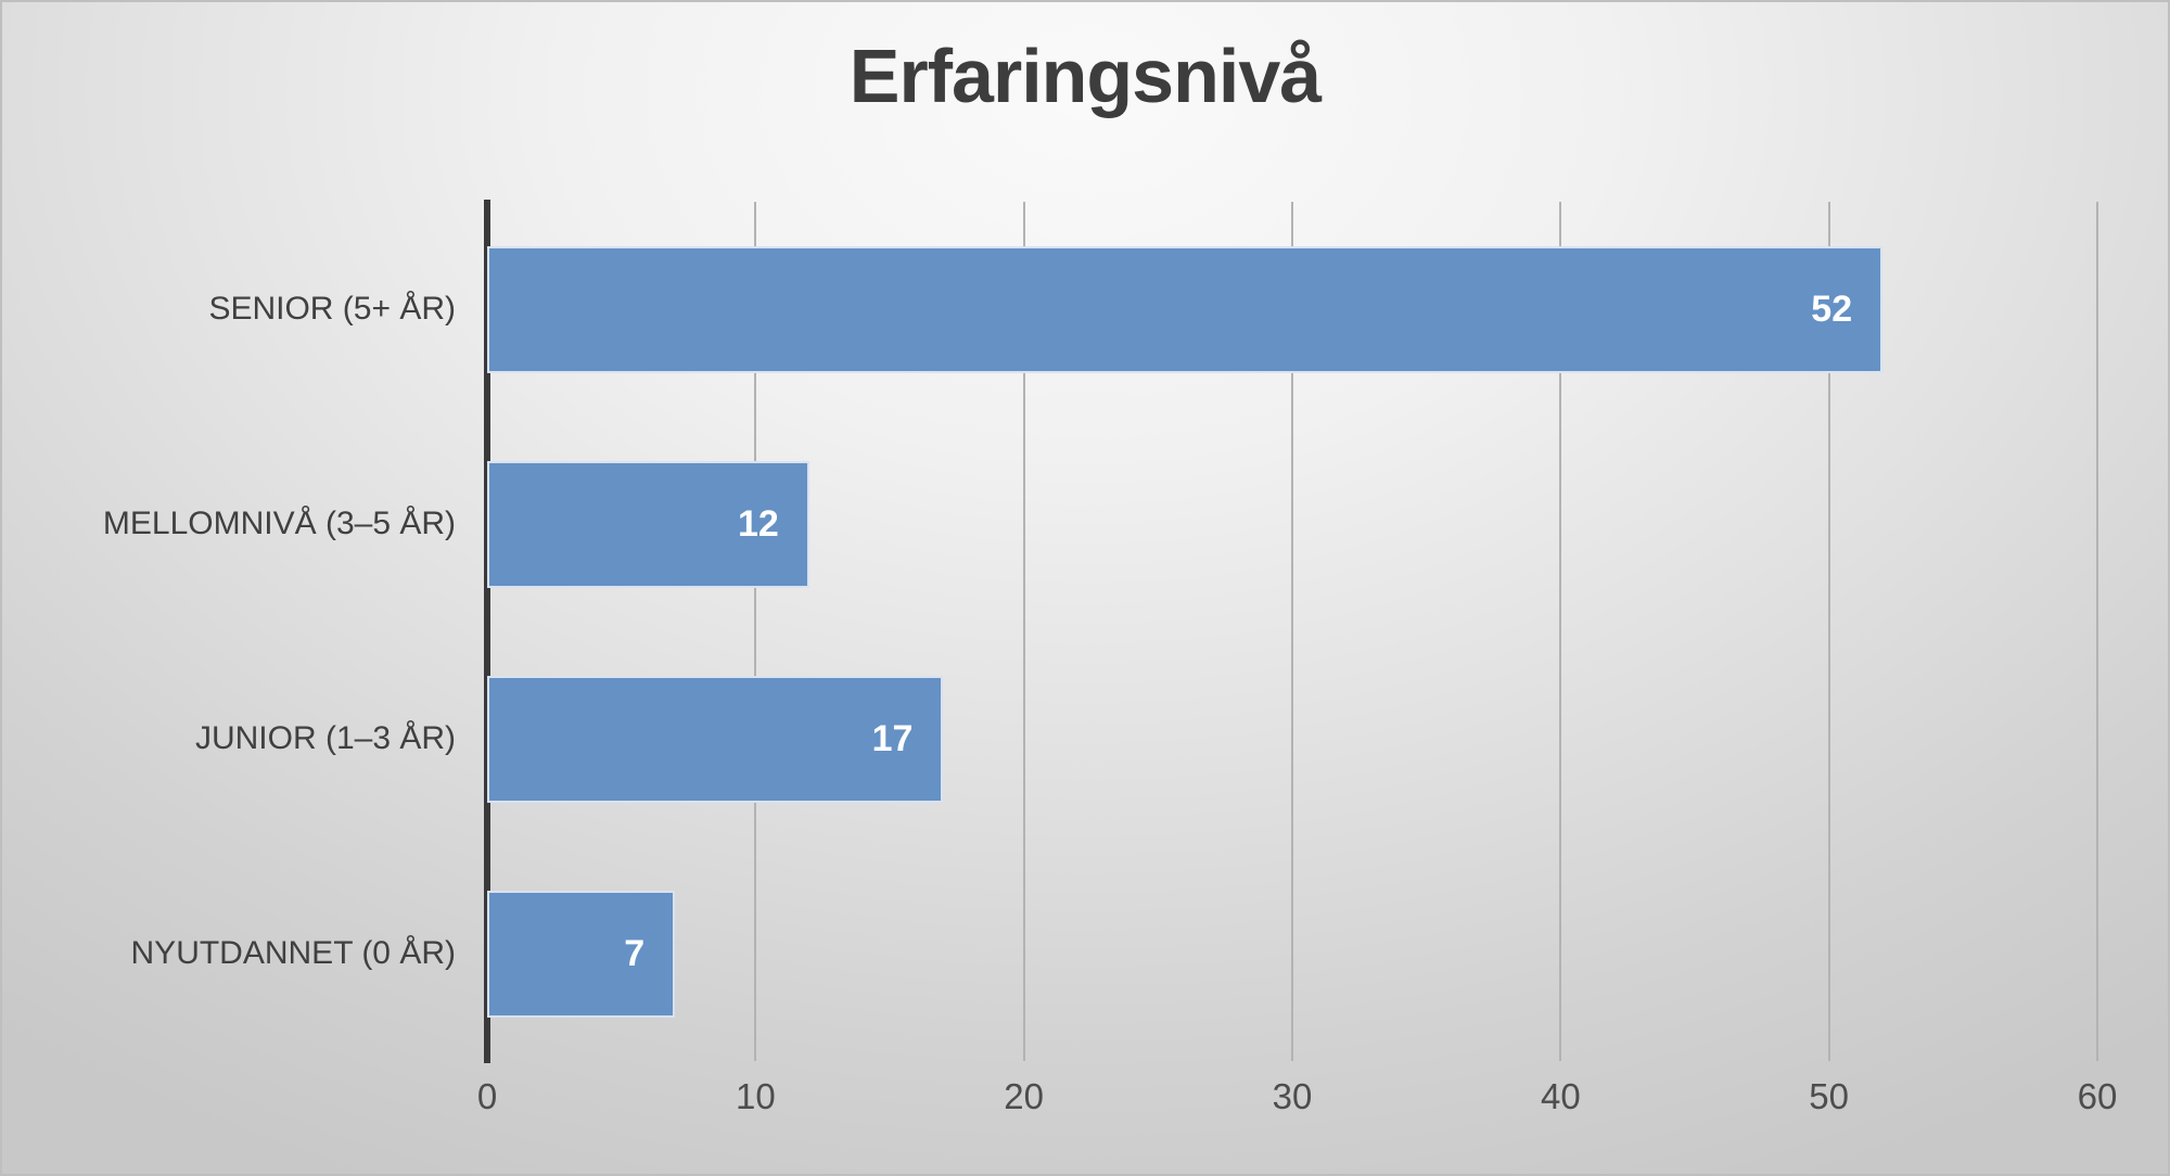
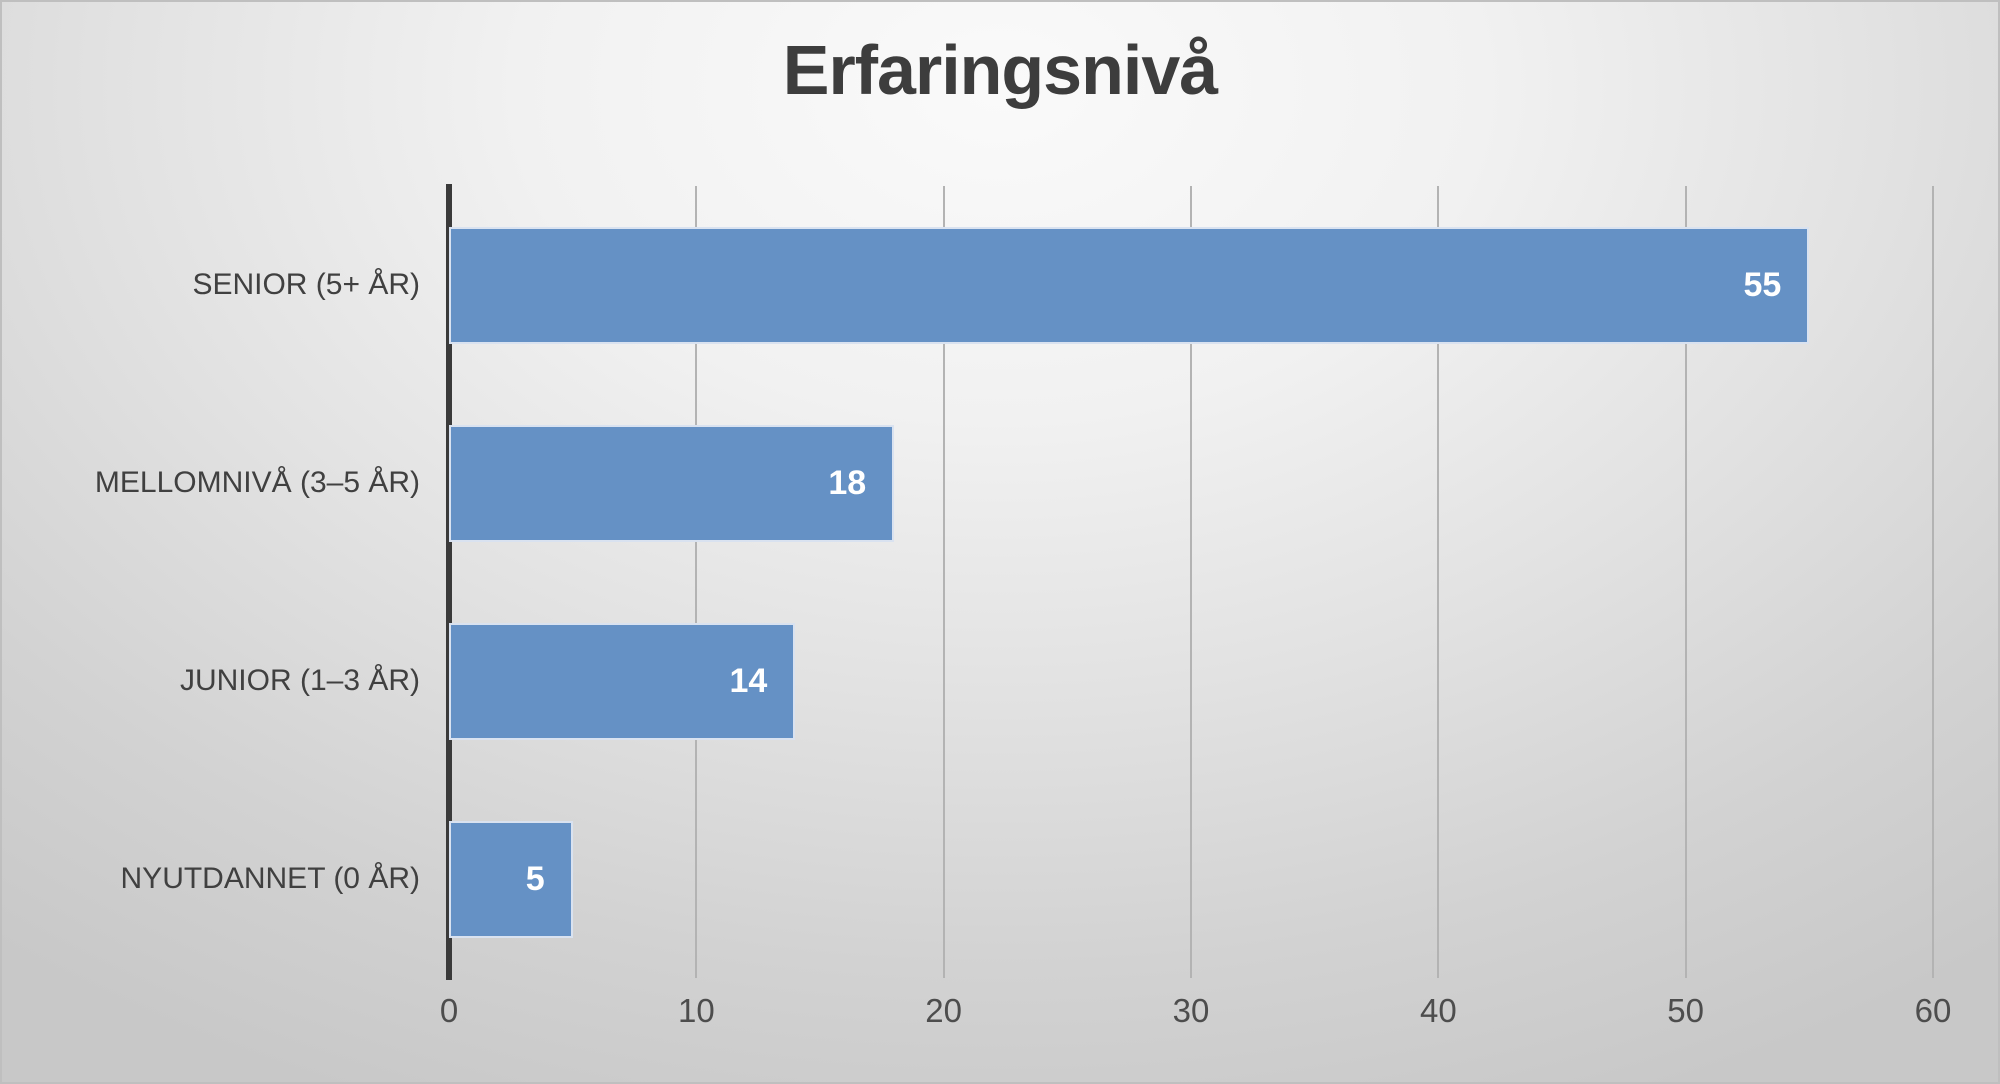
SENIOR (5+ ÅR): 52 -> 55
MELLOMNIVÅ (3–5 ÅR): 12 -> 18
JUNIOR (1–3 ÅR): 17 -> 14
NYUTDANNET (0 ÅR): 7 -> 5
